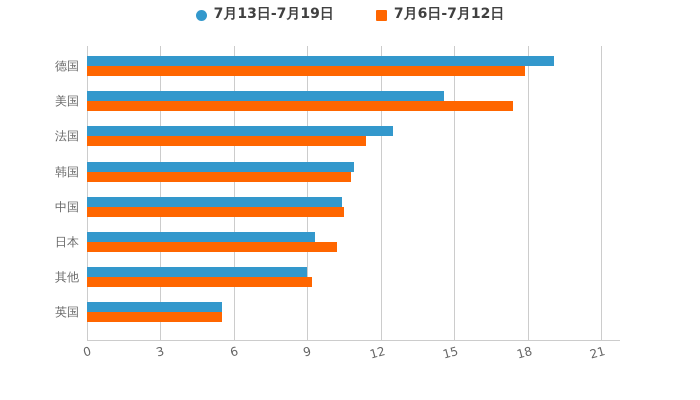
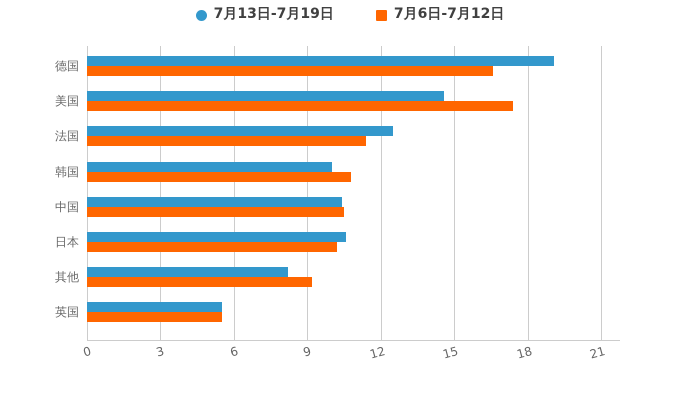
7月6日-7月12日/德国: 17.9 -> 16.6
7月13日-7月19日/韩国: 10.9 -> 10.0
7月13日-7月19日/日本: 9.3 -> 10.6
7月13日-7月19日/其他: 9.0 -> 8.2
